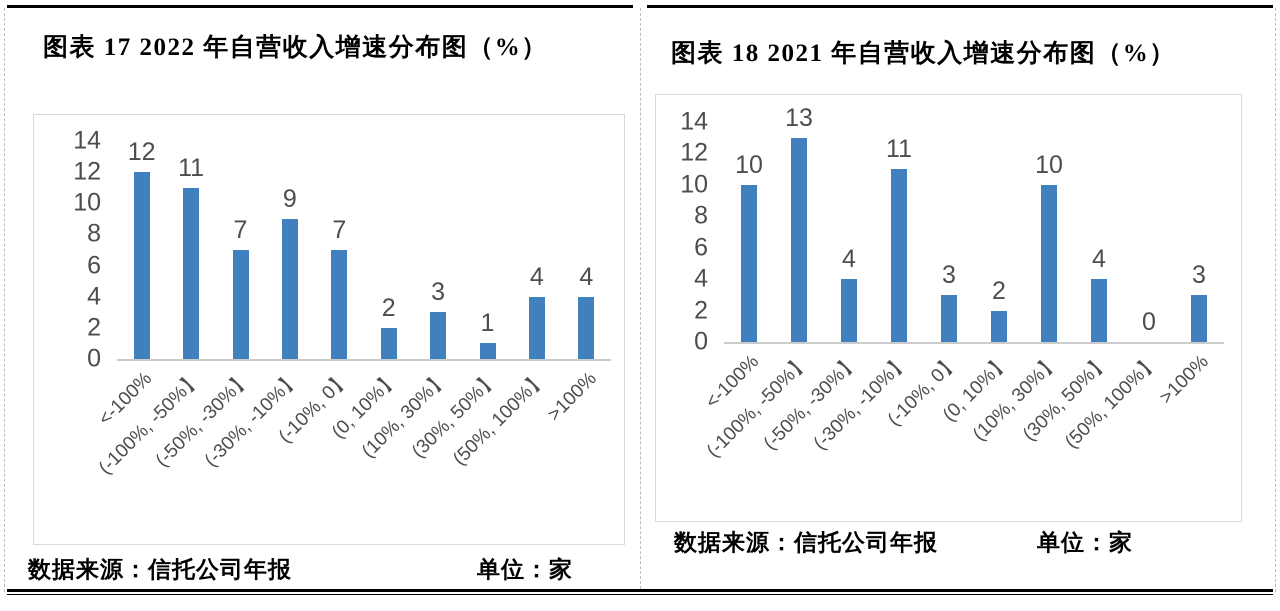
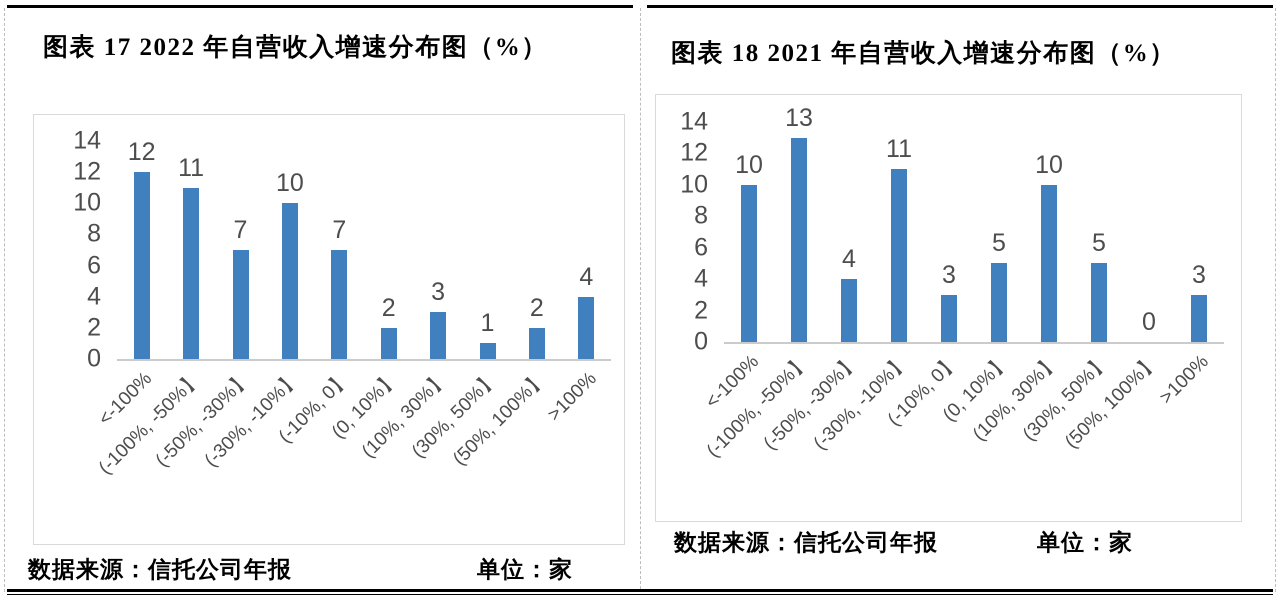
图表 17 2022 年自营收入增速分布图（%）/(-30%, -10%】: 9 -> 10
图表 17 2022 年自营收入增速分布图（%）/(50%, 100%】: 4 -> 2
图表 18 2021 年自营收入增速分布图（%）/(0, 10%】: 2 -> 5
图表 18 2021 年自营收入增速分布图（%）/(30%, 50%】: 4 -> 5
